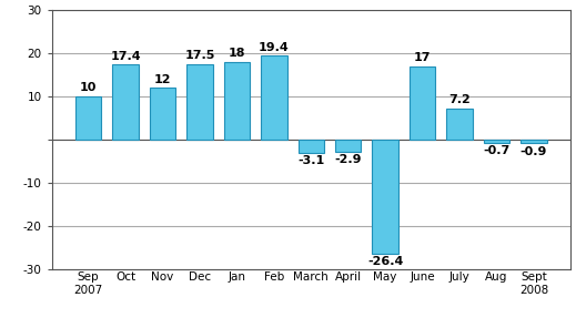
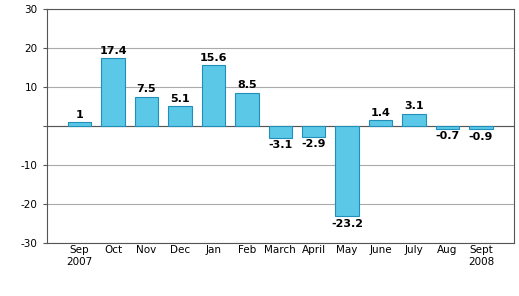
Sep 2007: 10 -> 1
Nov: 12 -> 7.5
Dec: 17.5 -> 5.1
Jan: 18 -> 15.6
Feb: 19.4 -> 8.5
May: -26.4 -> -23.2
June: 17 -> 1.4
July: 7.2 -> 3.1
